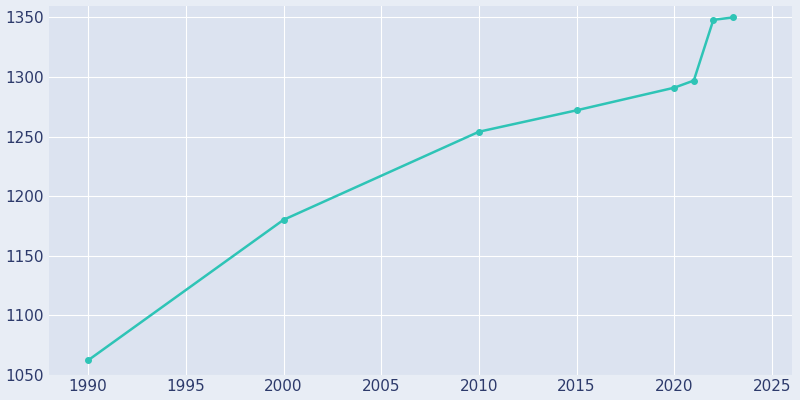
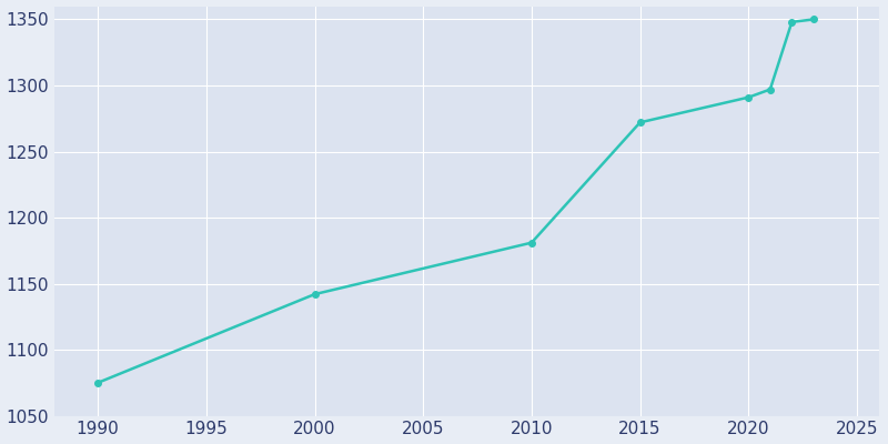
1990: 1062 -> 1075
2000: 1180 -> 1142
2010: 1254 -> 1181
